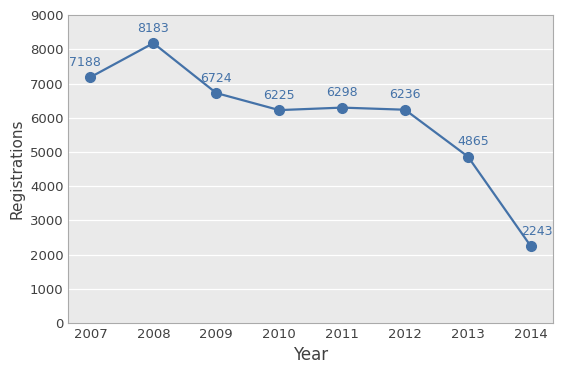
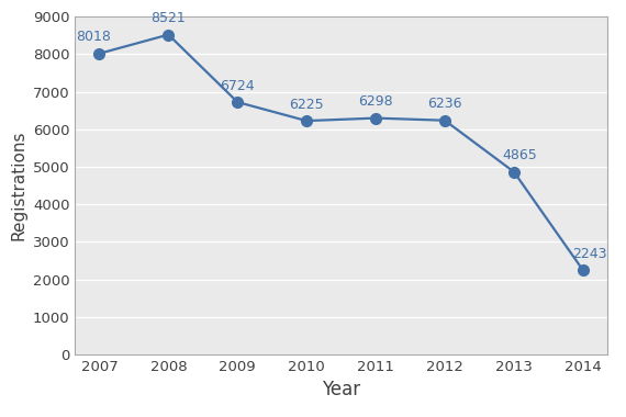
2007: 7188 -> 8018
2008: 8183 -> 8521
